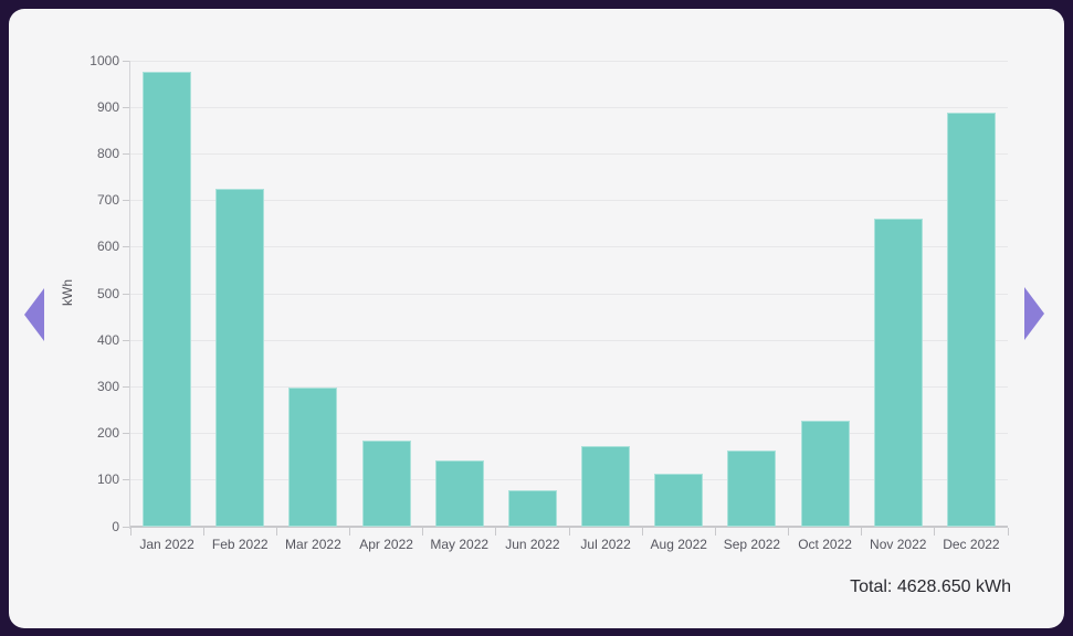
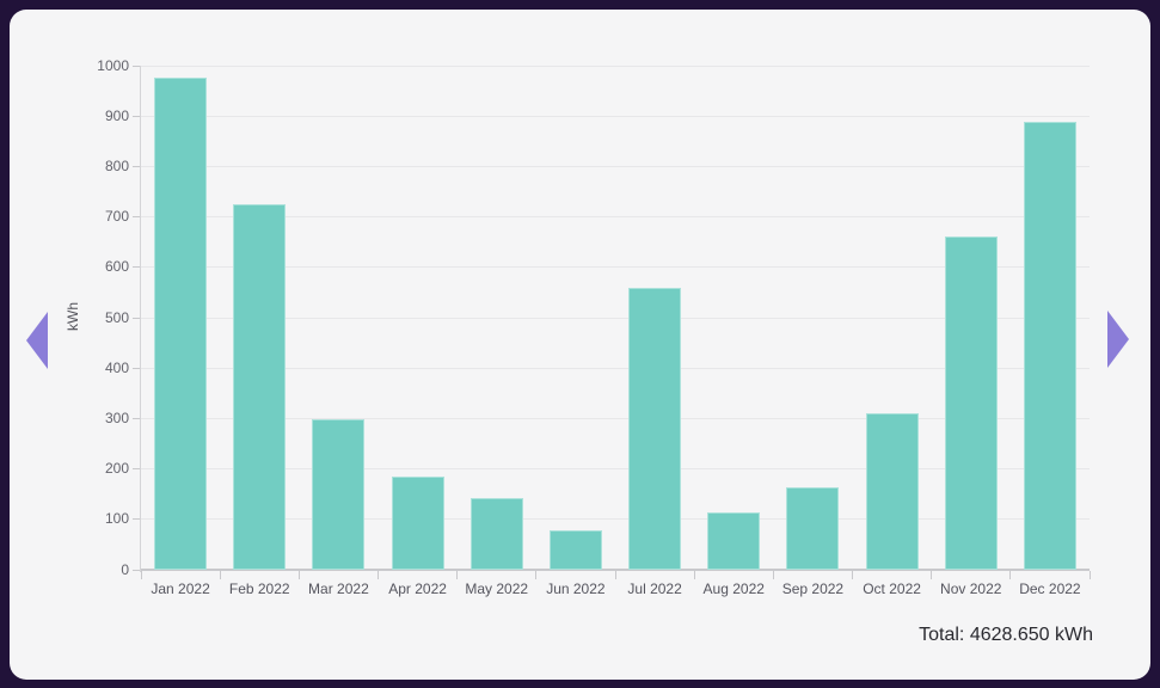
Jul 2022: 170 -> 560
Oct 2022: 230 -> 310
